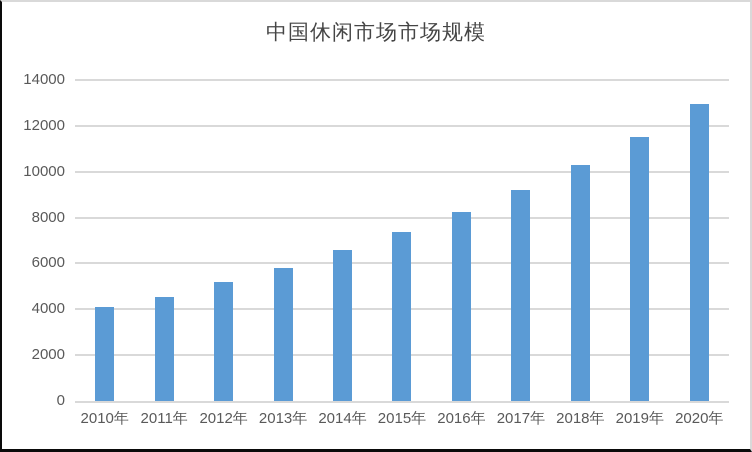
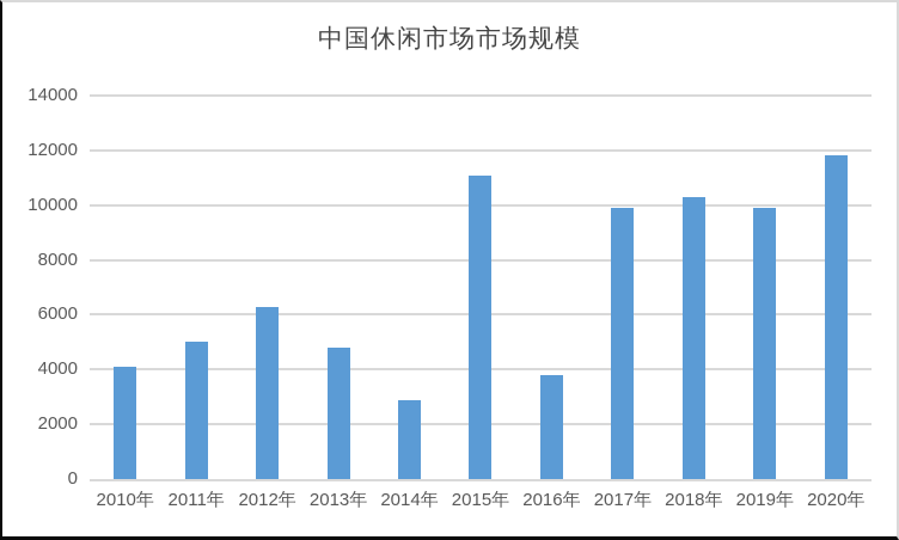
2011年: 4600 -> 5000
2012年: 5200 -> 6300
2013年: 5800 -> 4800
2014年: 6600 -> 2900
2015年: 7400 -> 11100
2016年: 8200 -> 3800
2017年: 9200 -> 9900
2019年: 11500 -> 9900
2020年: 13000 -> 11800
